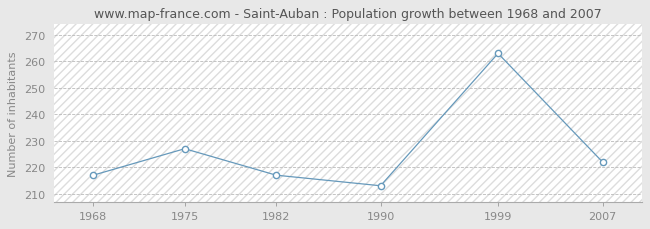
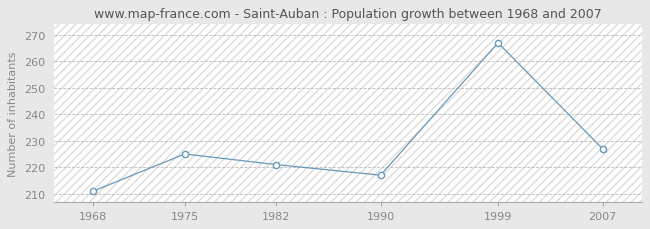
1968: 217 -> 211
1975: 227 -> 225
1982: 217 -> 221
1990: 213 -> 217
1999: 263 -> 267
2007: 222 -> 227
